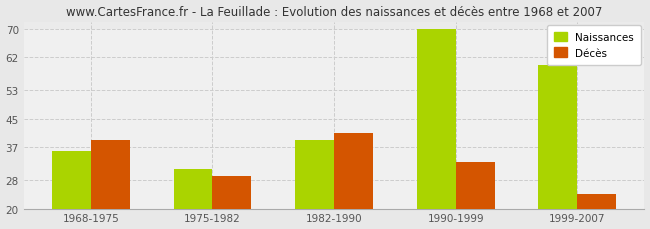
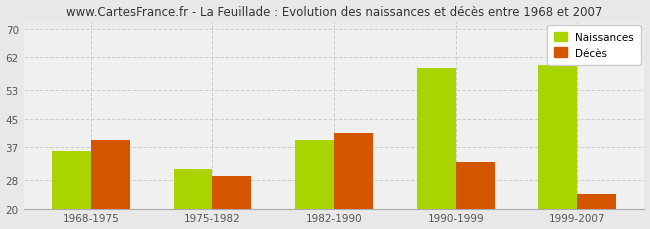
Naissances/1990-1999: 70 -> 59
